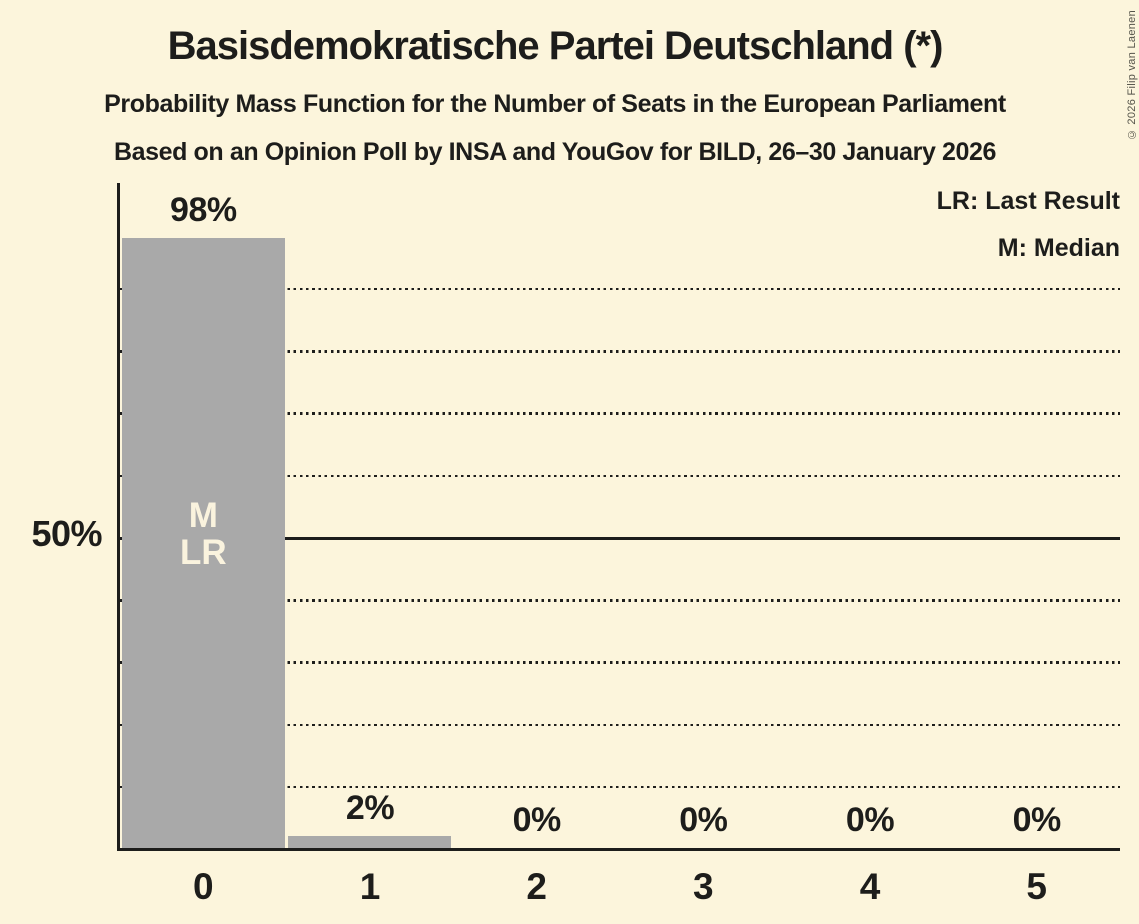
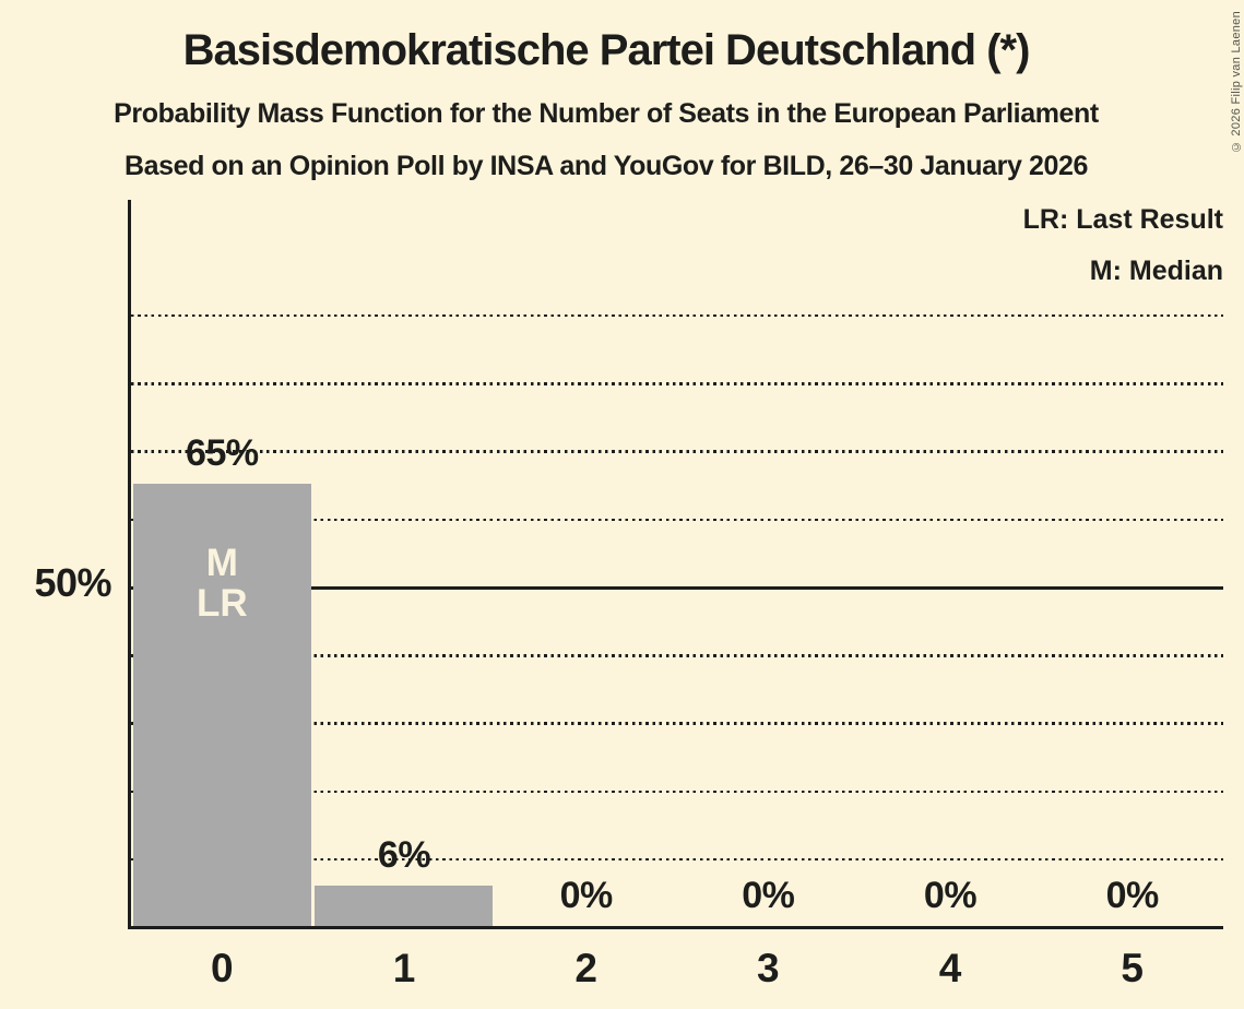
0: 98% -> 65%
1: 2% -> 6%
